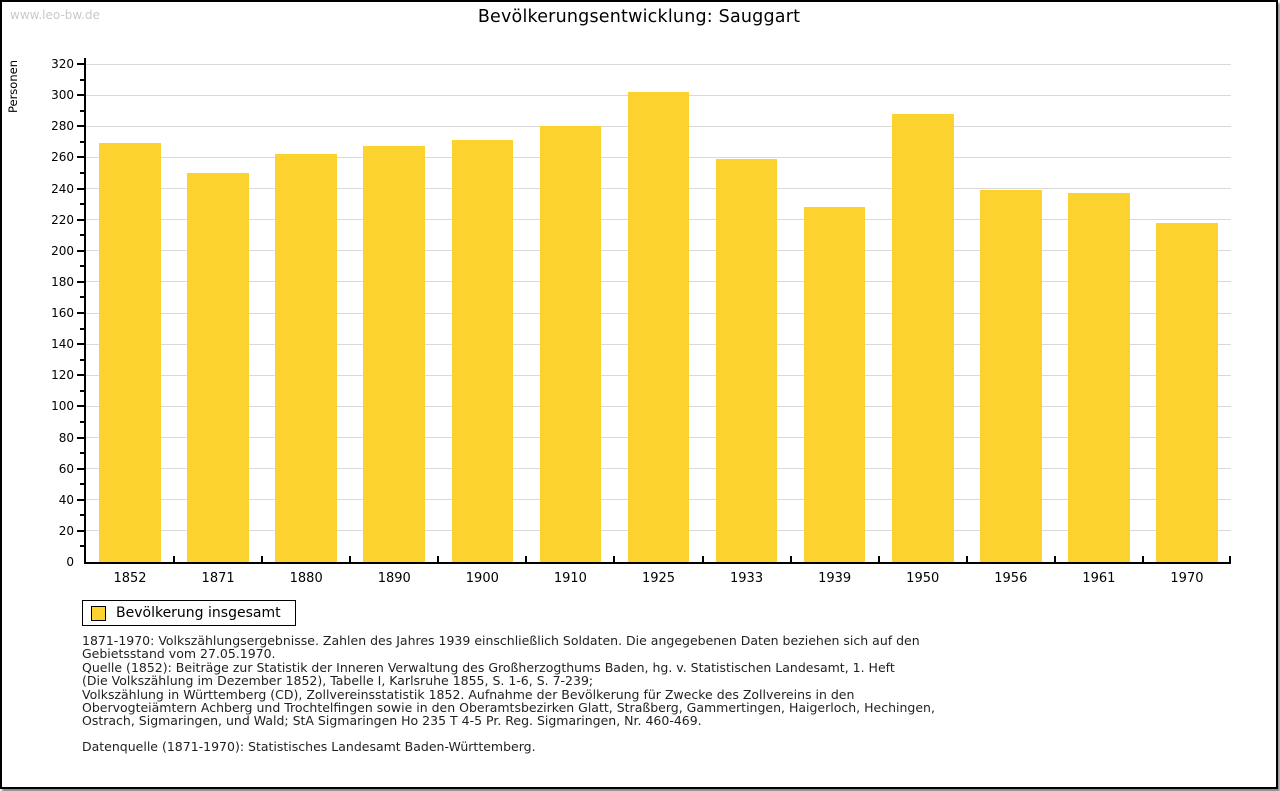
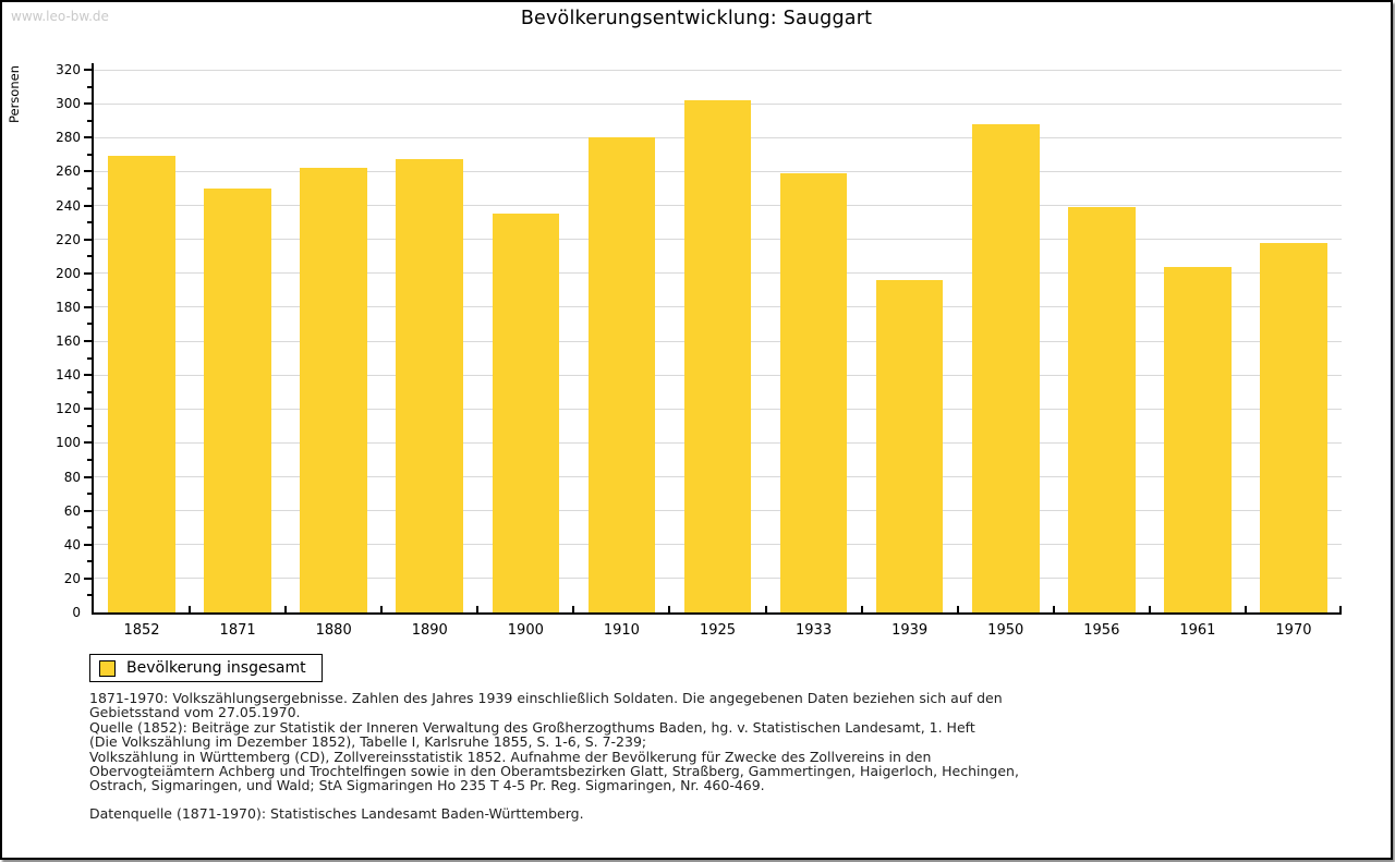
1900: 271 -> 235
1939: 228 -> 196
1961: 237 -> 204
